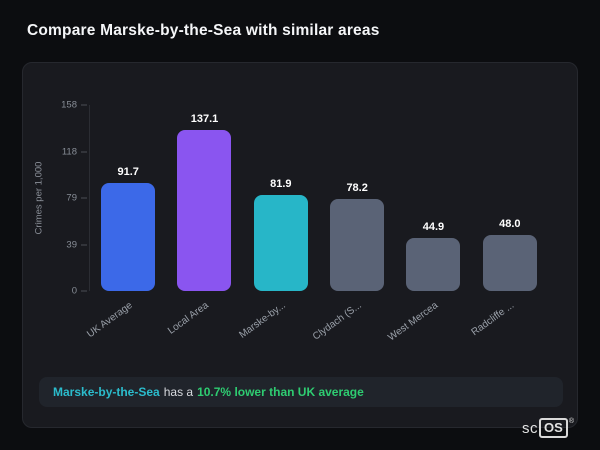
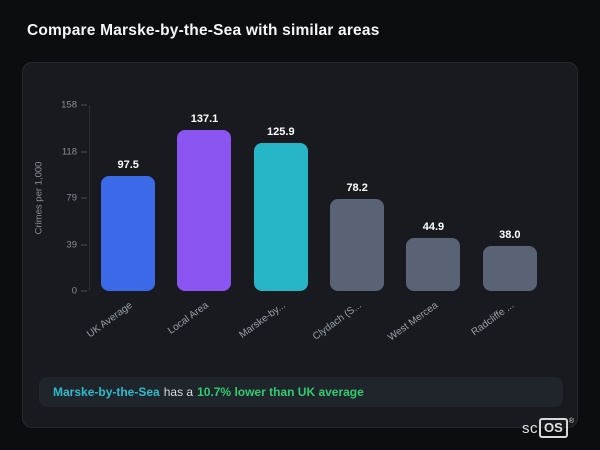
UK Average: 91.7 -> 97.5
Marske-by...: 81.9 -> 125.9
Radcliffe ...: 48.0 -> 38.0
